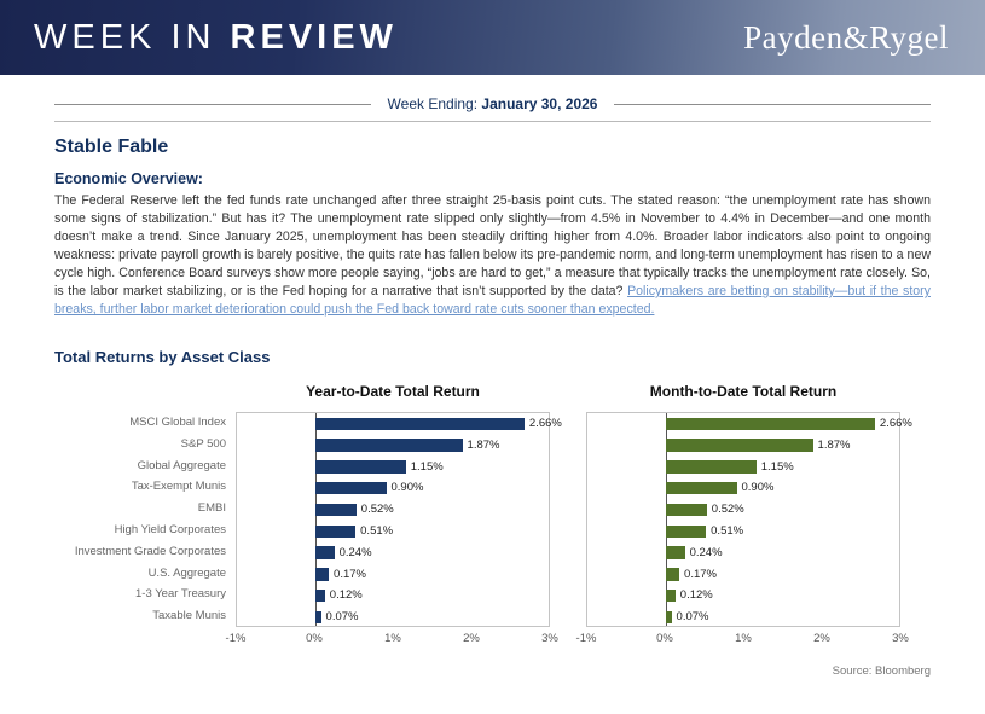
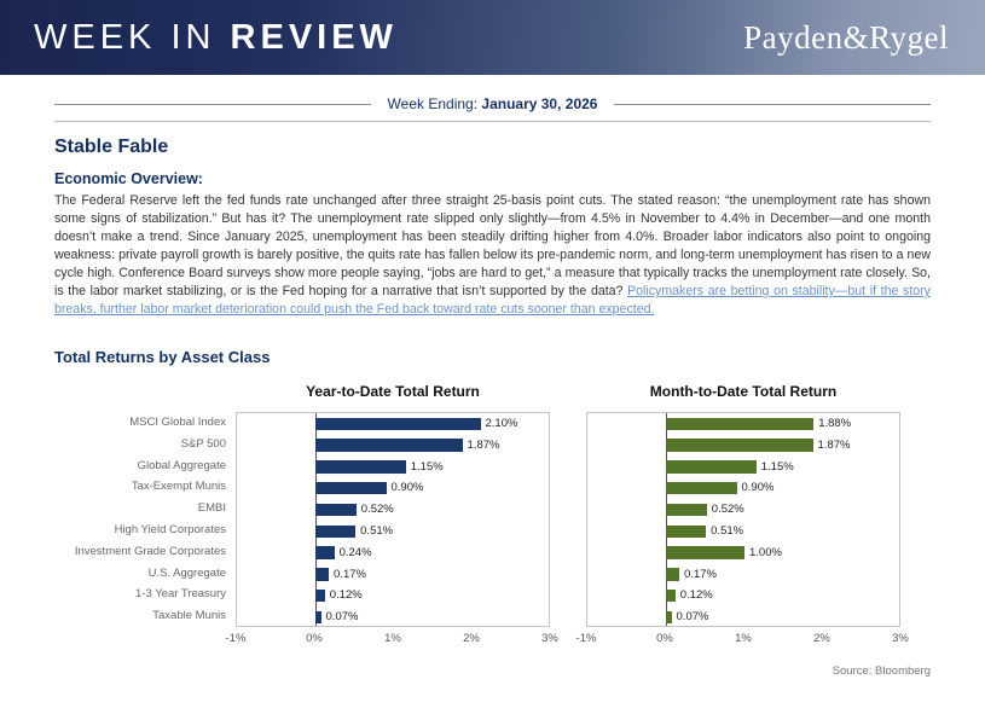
Year-to-Date Total Return/MSCI Global Index: 2.66% -> 2.10%
Month-to-Date Total Return/MSCI Global Index: 2.66% -> 1.88%
Month-to-Date Total Return/Investment Grade Corporates: 0.24% -> 1.00%
